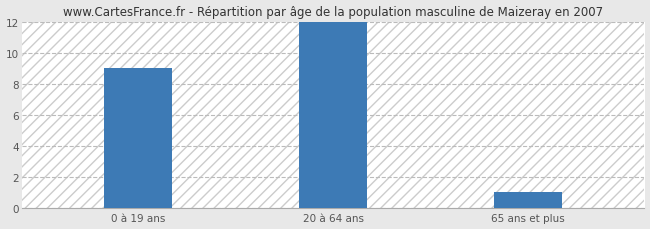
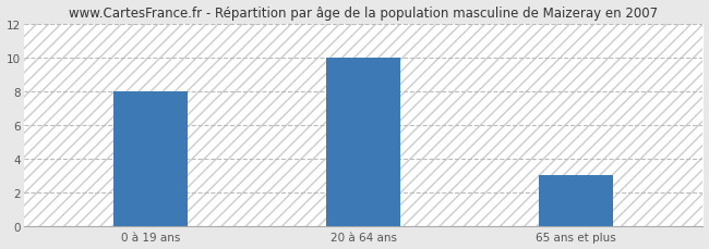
0 à 19 ans: 9 -> 8
20 à 64 ans: 12 -> 10
65 ans et plus: 1 -> 3
